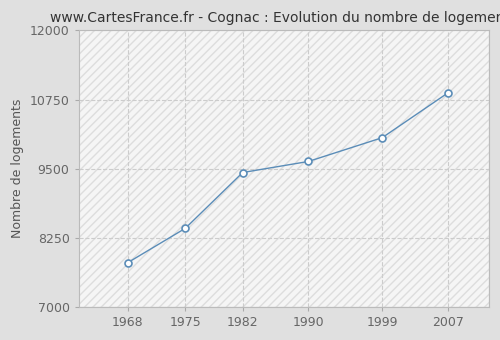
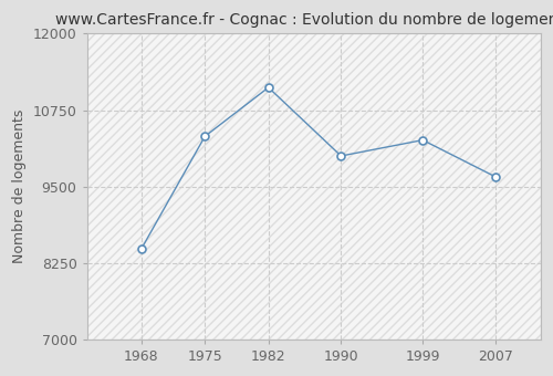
1968: 7800 -> 8480
1975: 8420 -> 10320
1982: 9430 -> 11120
1990: 9630 -> 10000
1999: 10060 -> 10260
2007: 10870 -> 9660
